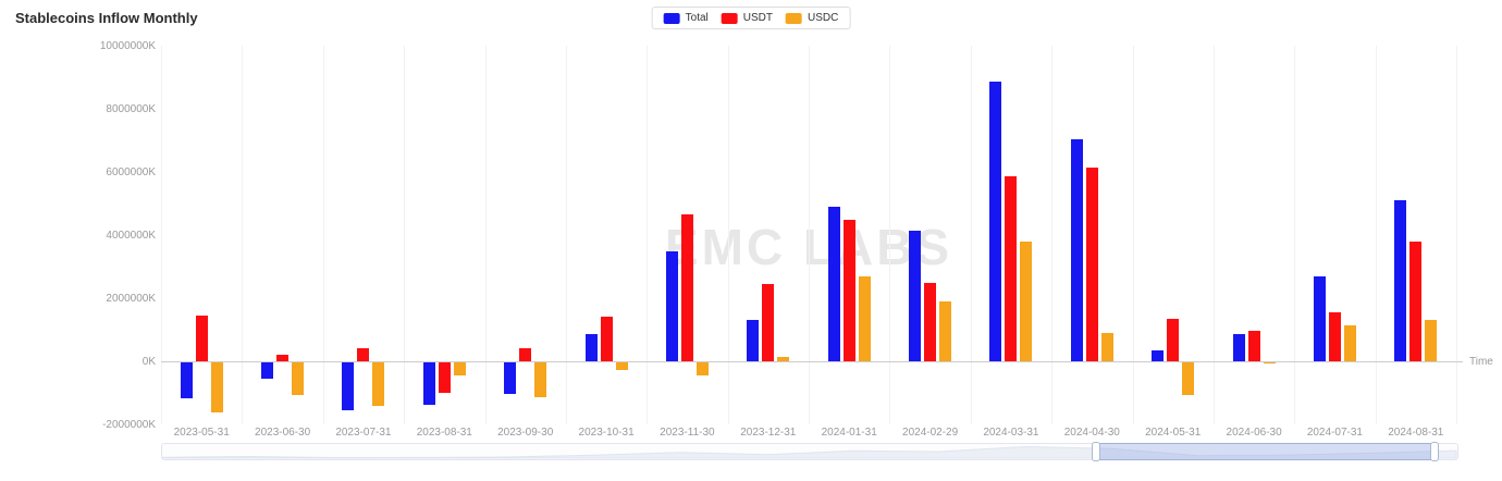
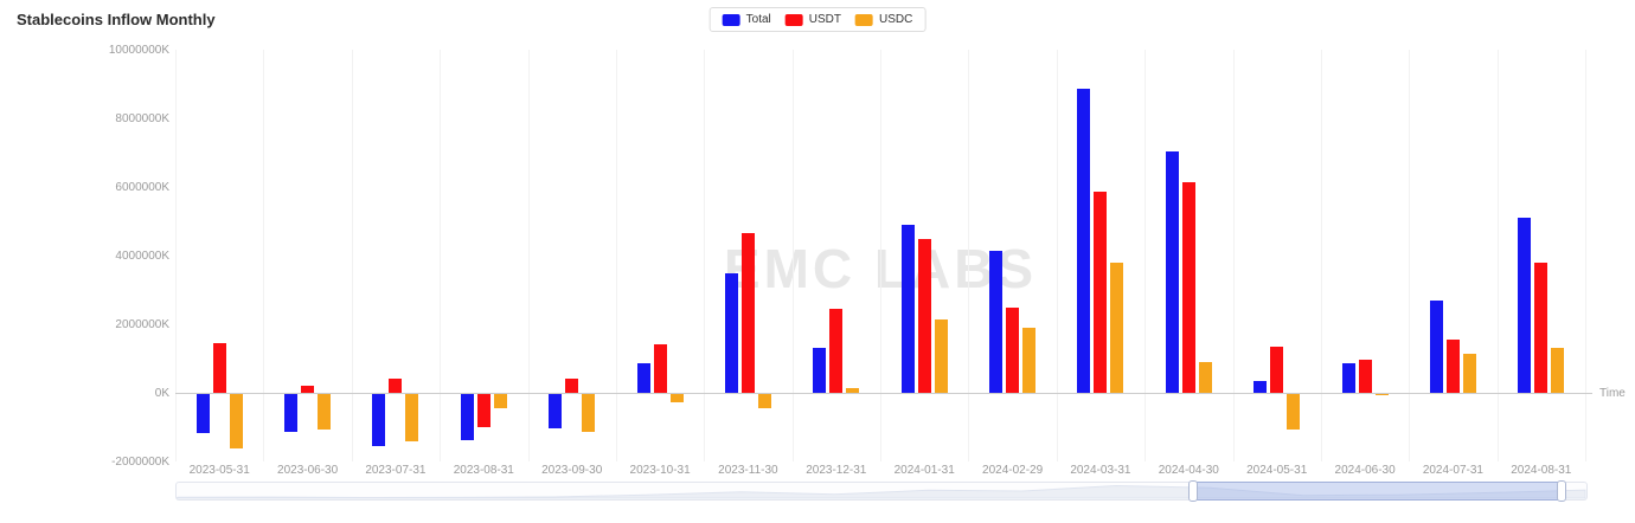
Total/2023-06-30: -500000K -> -1100000K
USDC/2024-01-31: 2700000K -> 2200000K
